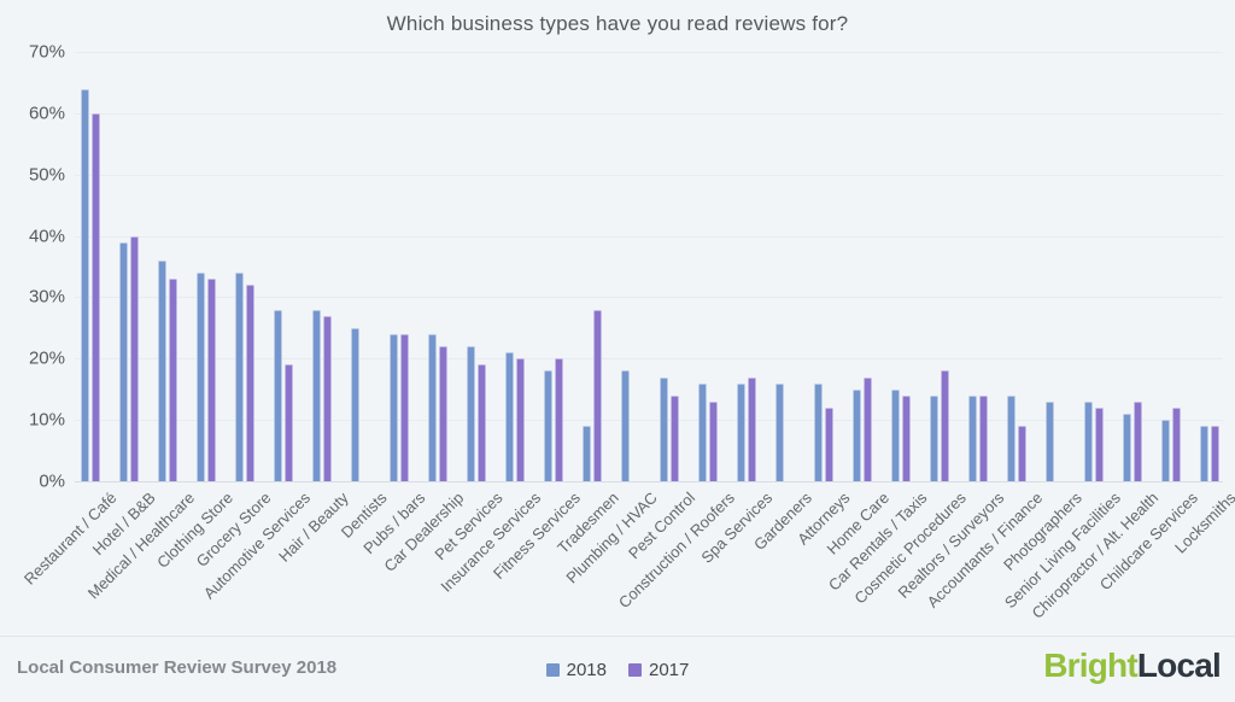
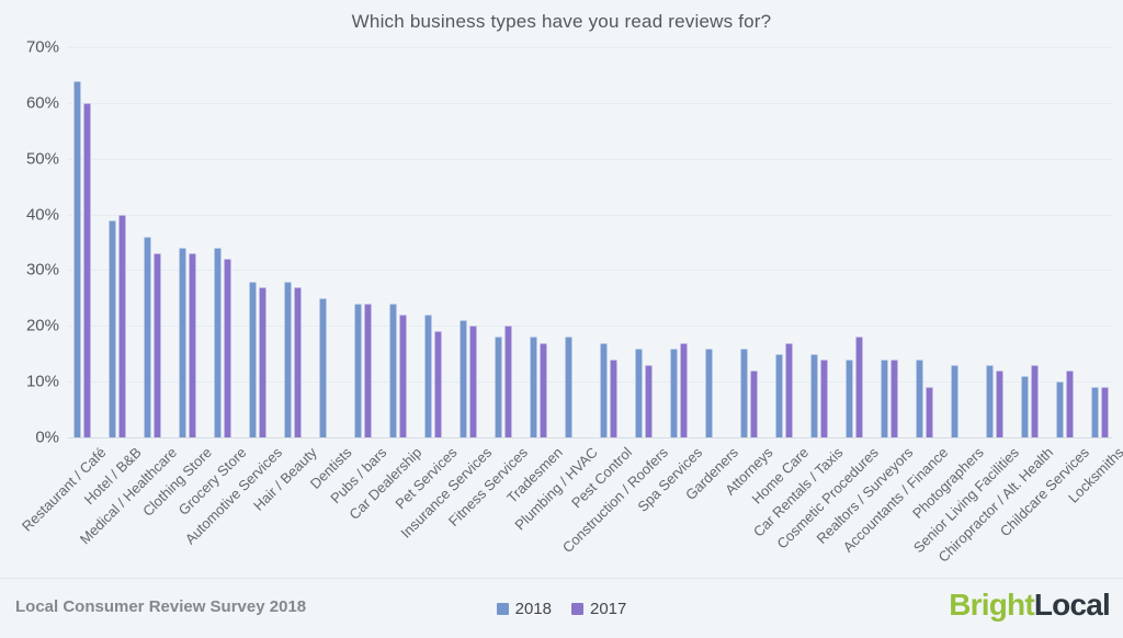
2017/Automotive Services: 19% -> 27%
2018/Tradesmen: 9% -> 18%
2017/Tradesmen: 28% -> 17%
